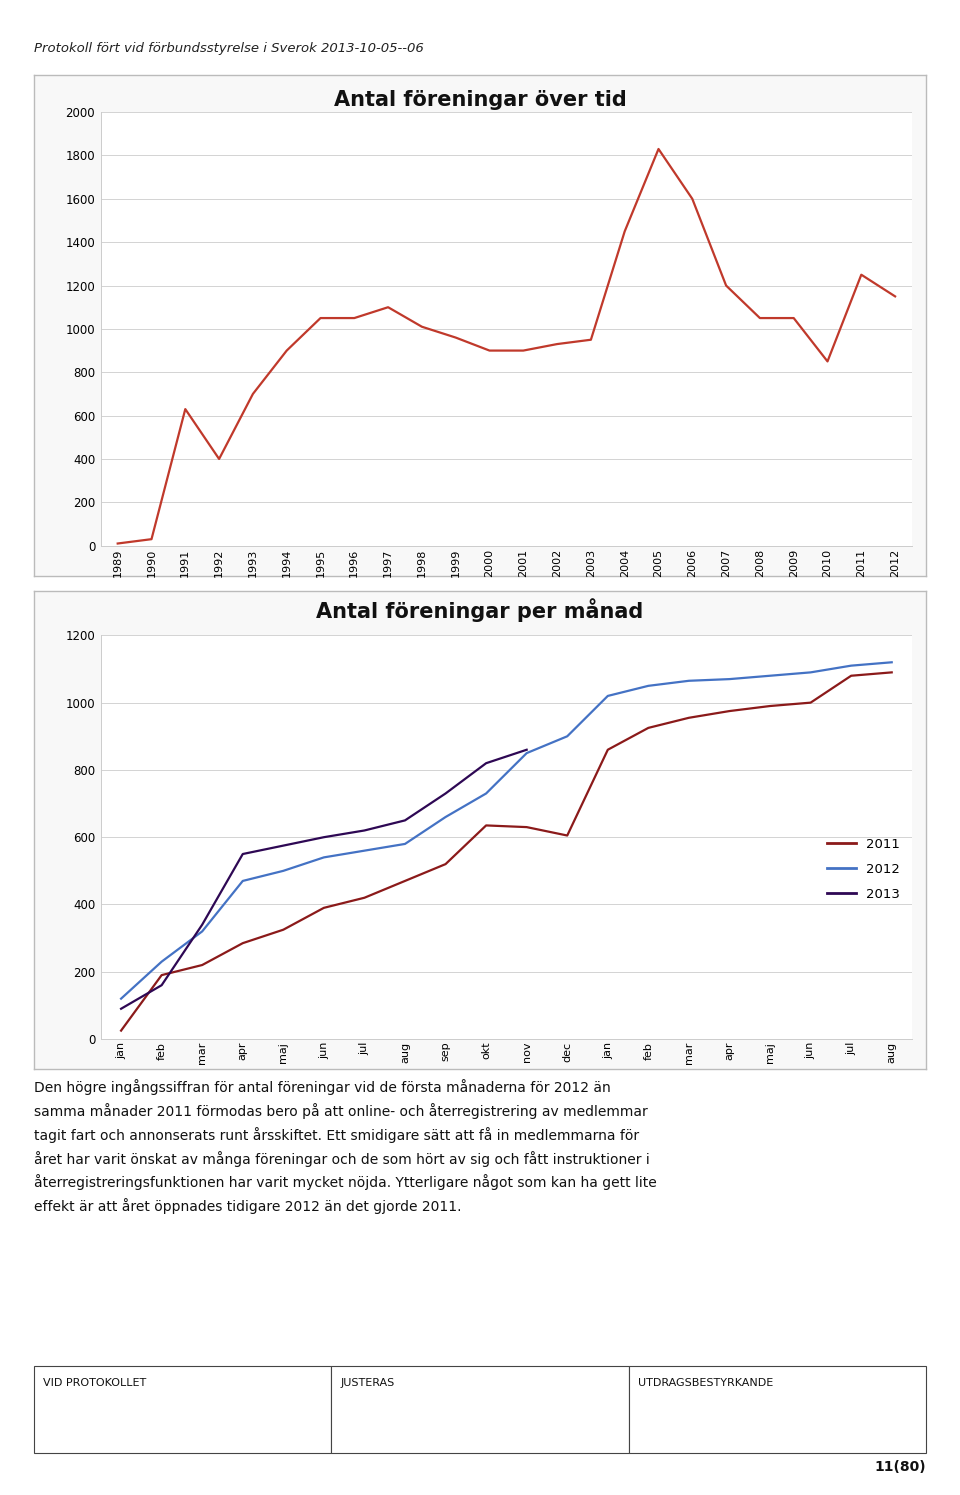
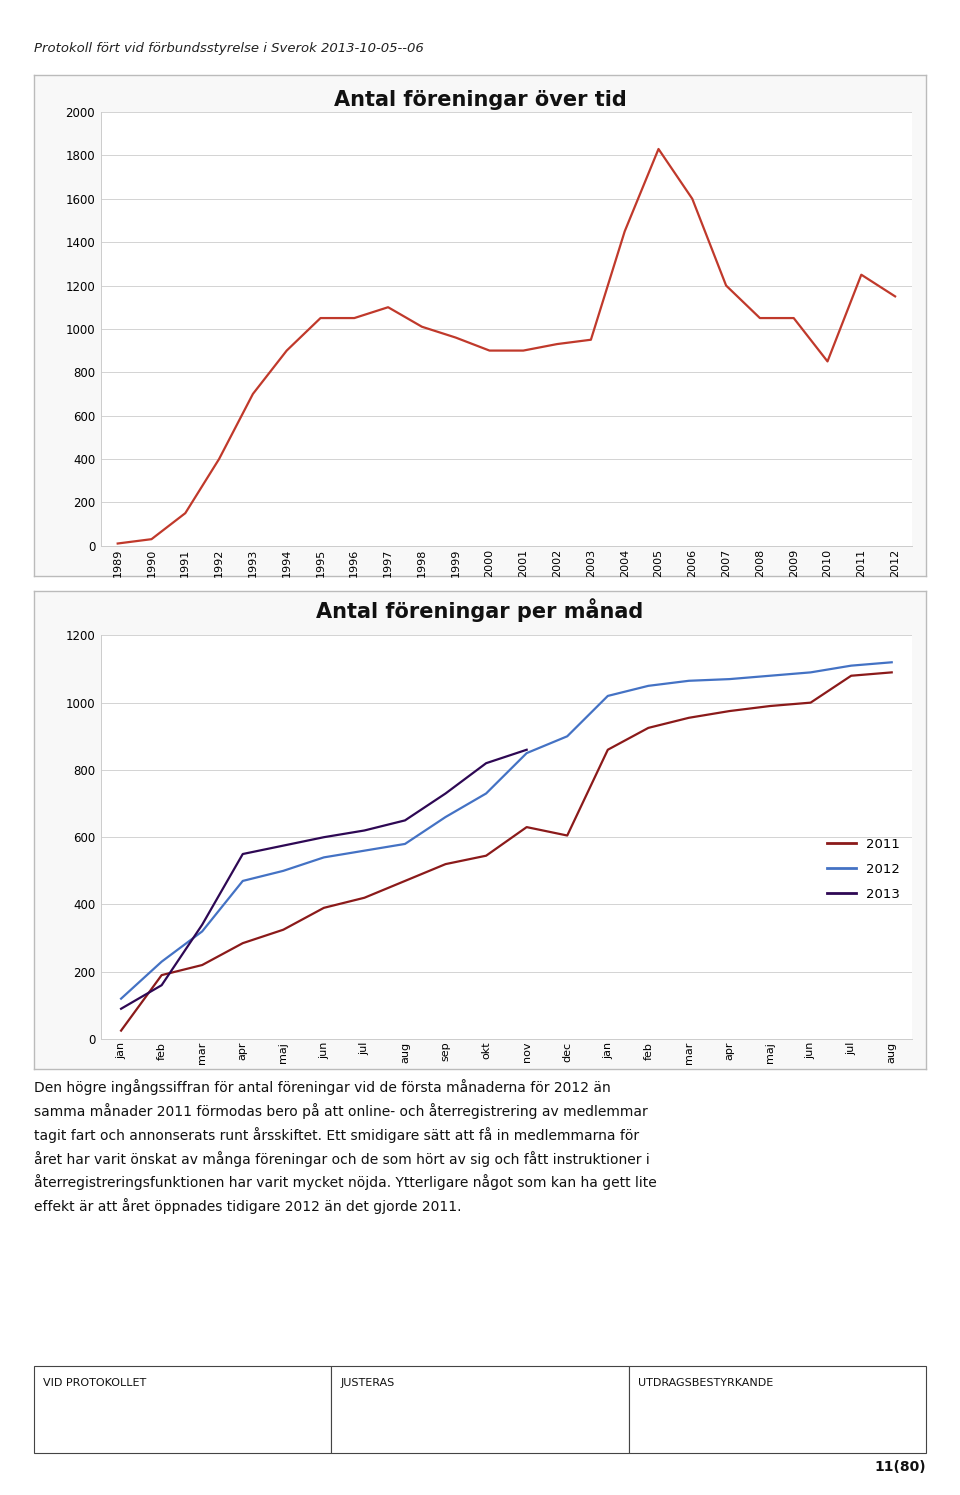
1991: 630 -> 150
2011/okt: 635 -> 545
